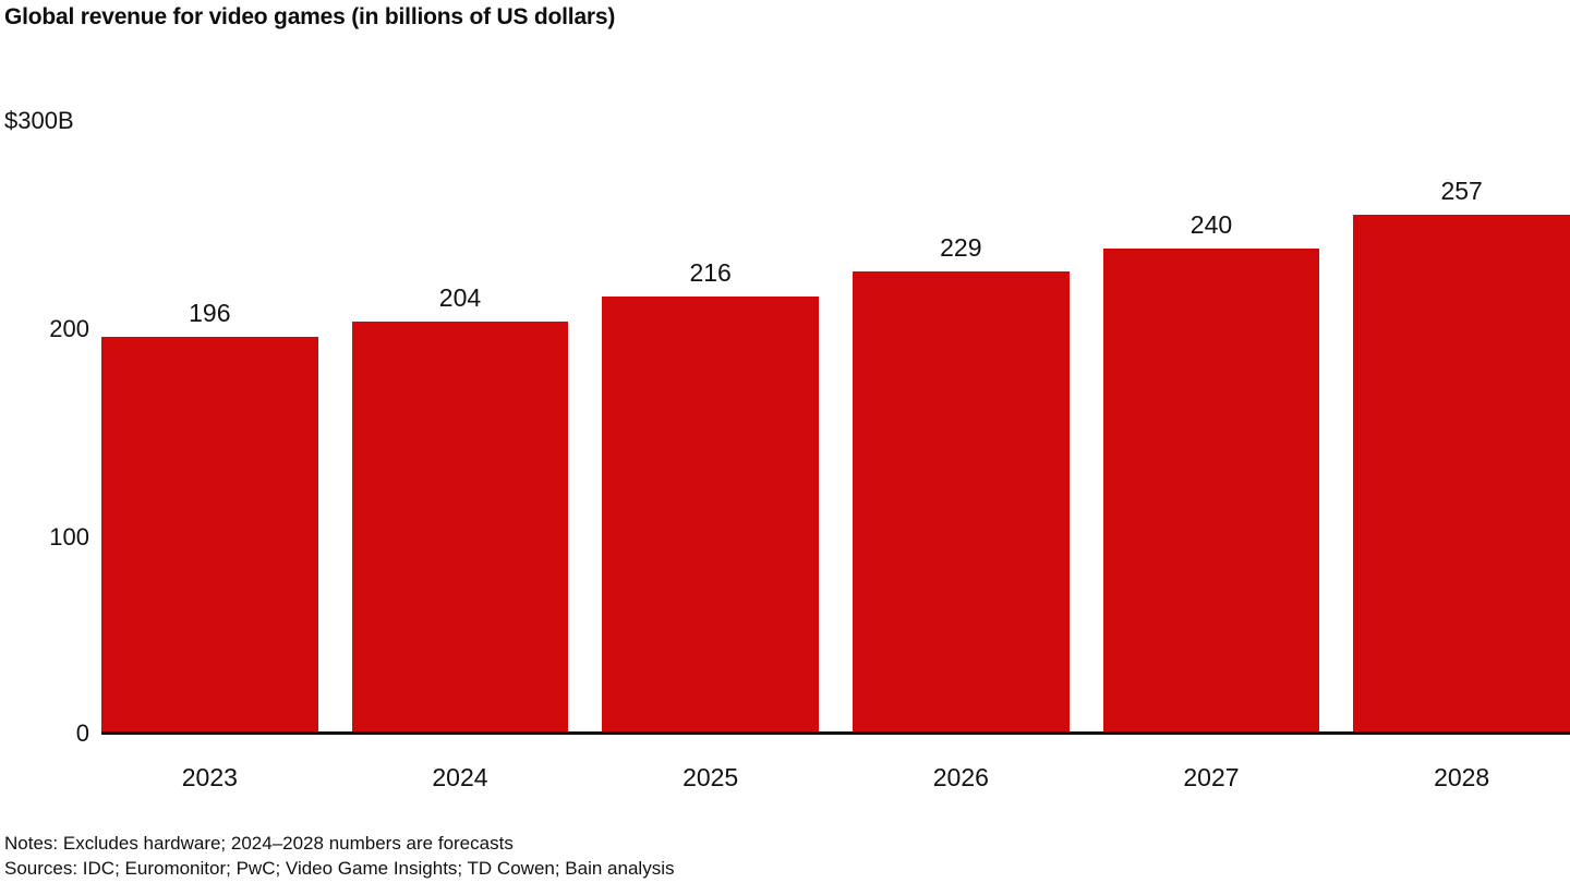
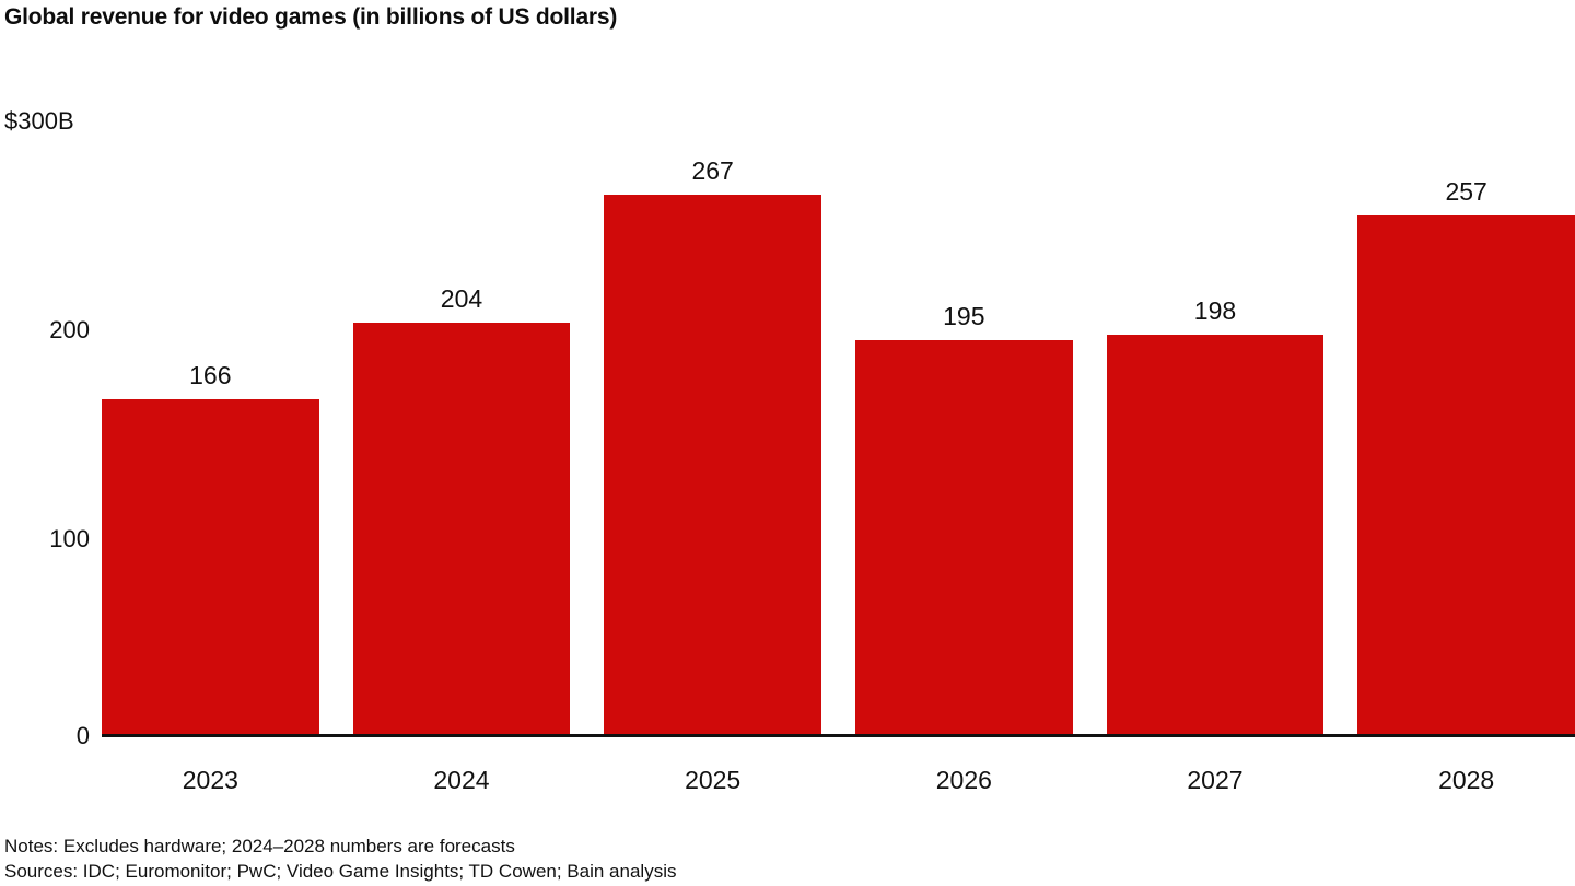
2023: 196 -> 166
2025: 216 -> 267
2026: 229 -> 195
2027: 240 -> 198
